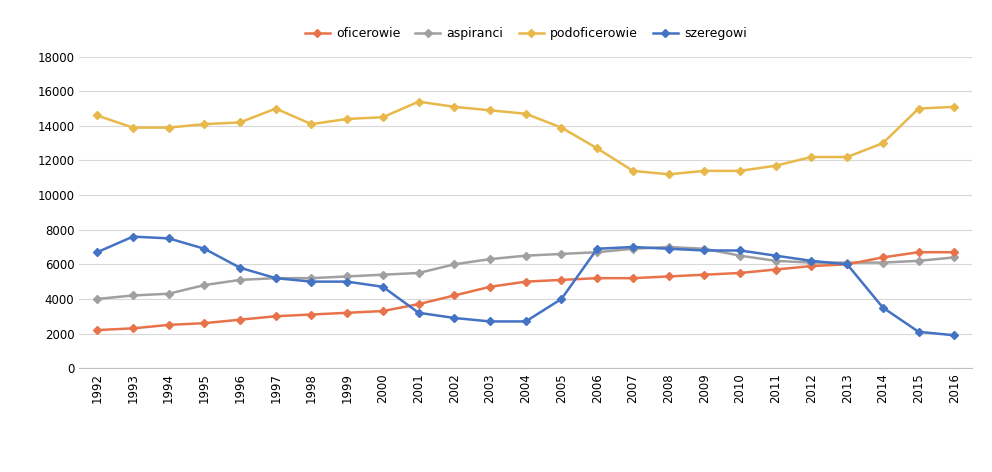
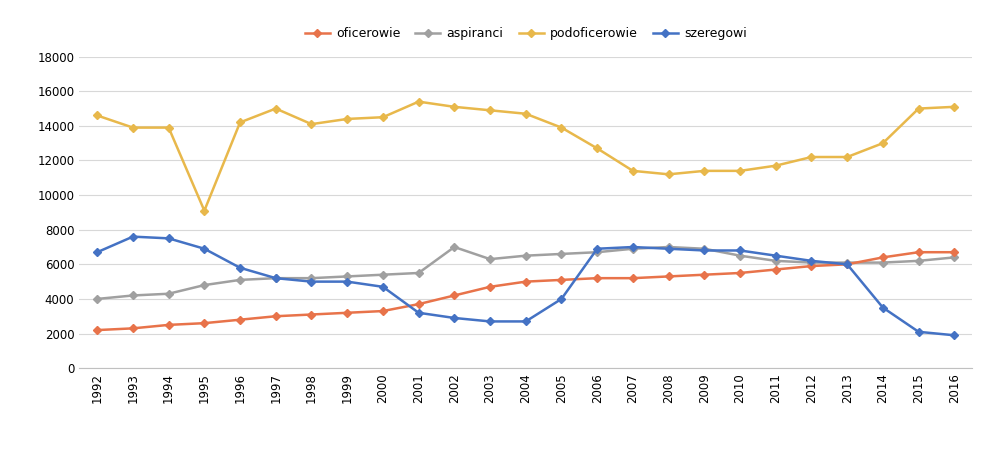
podoficerowie/1995: 14100 -> 9100
aspiranci/2002: 6000 -> 7000
